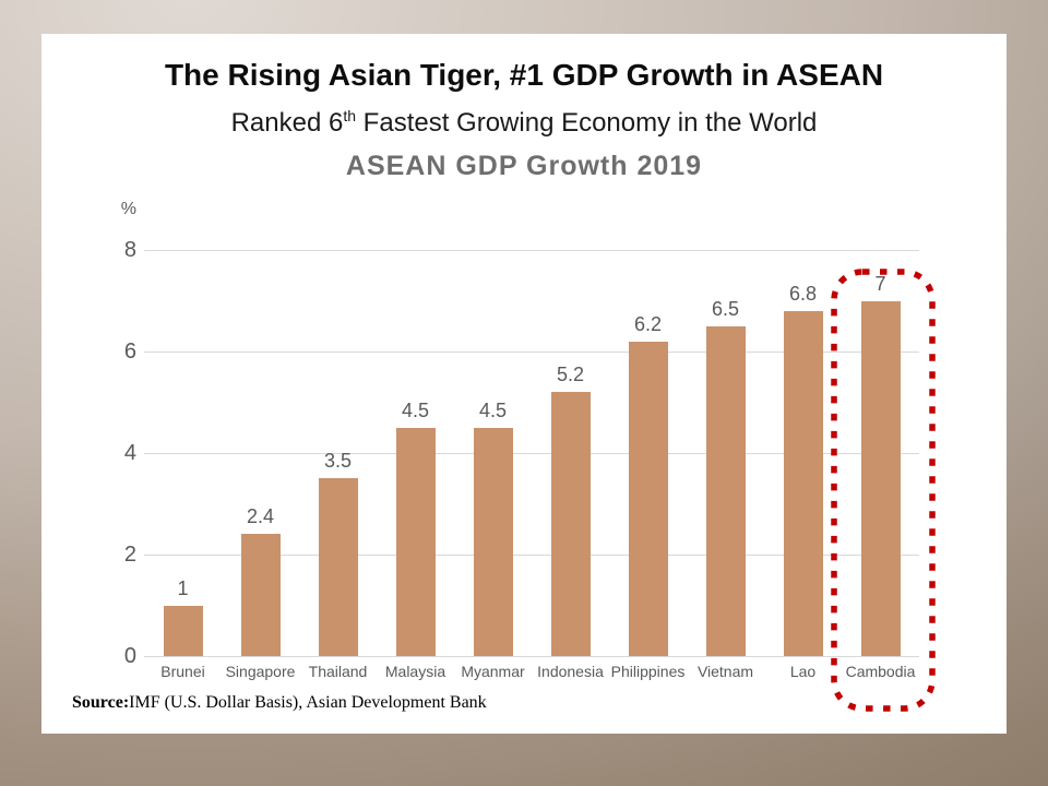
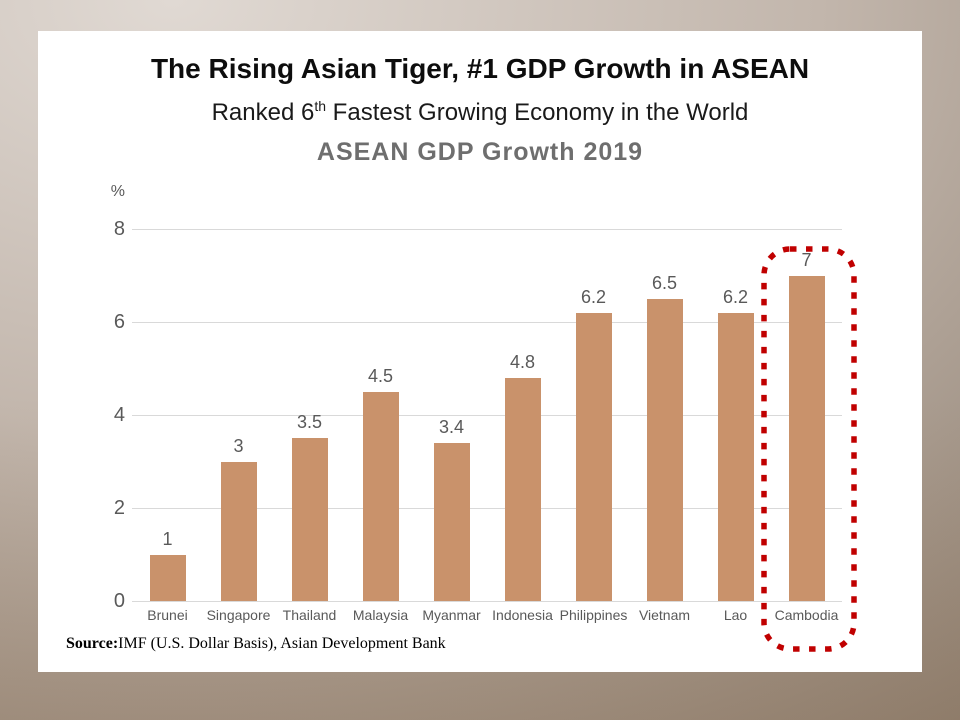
Singapore: 2.4 -> 3
Myanmar: 4.5 -> 3.4
Indonesia: 5.2 -> 4.8
Lao: 6.8 -> 6.2
